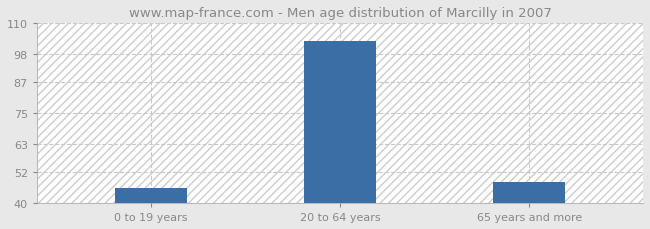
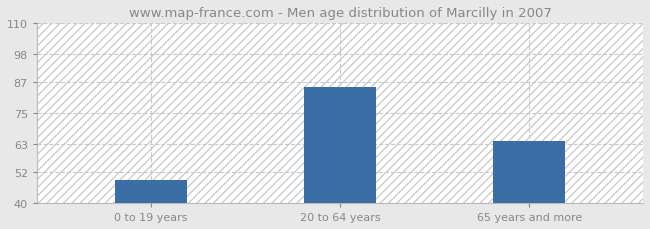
0 to 19 years: 46 -> 49
20 to 64 years: 103 -> 85
65 years and more: 48 -> 64
